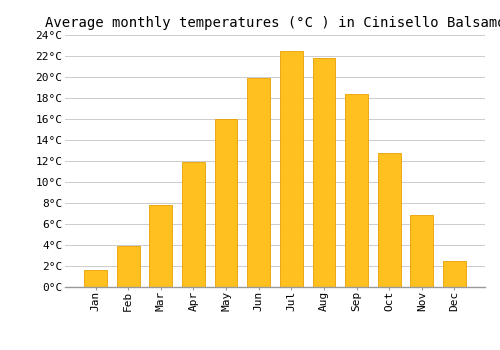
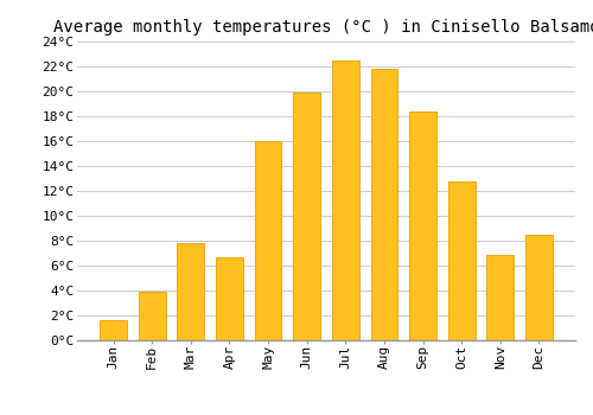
Apr: 11.9°C -> 6.7°C
Dec: 2.5°C -> 8.5°C
